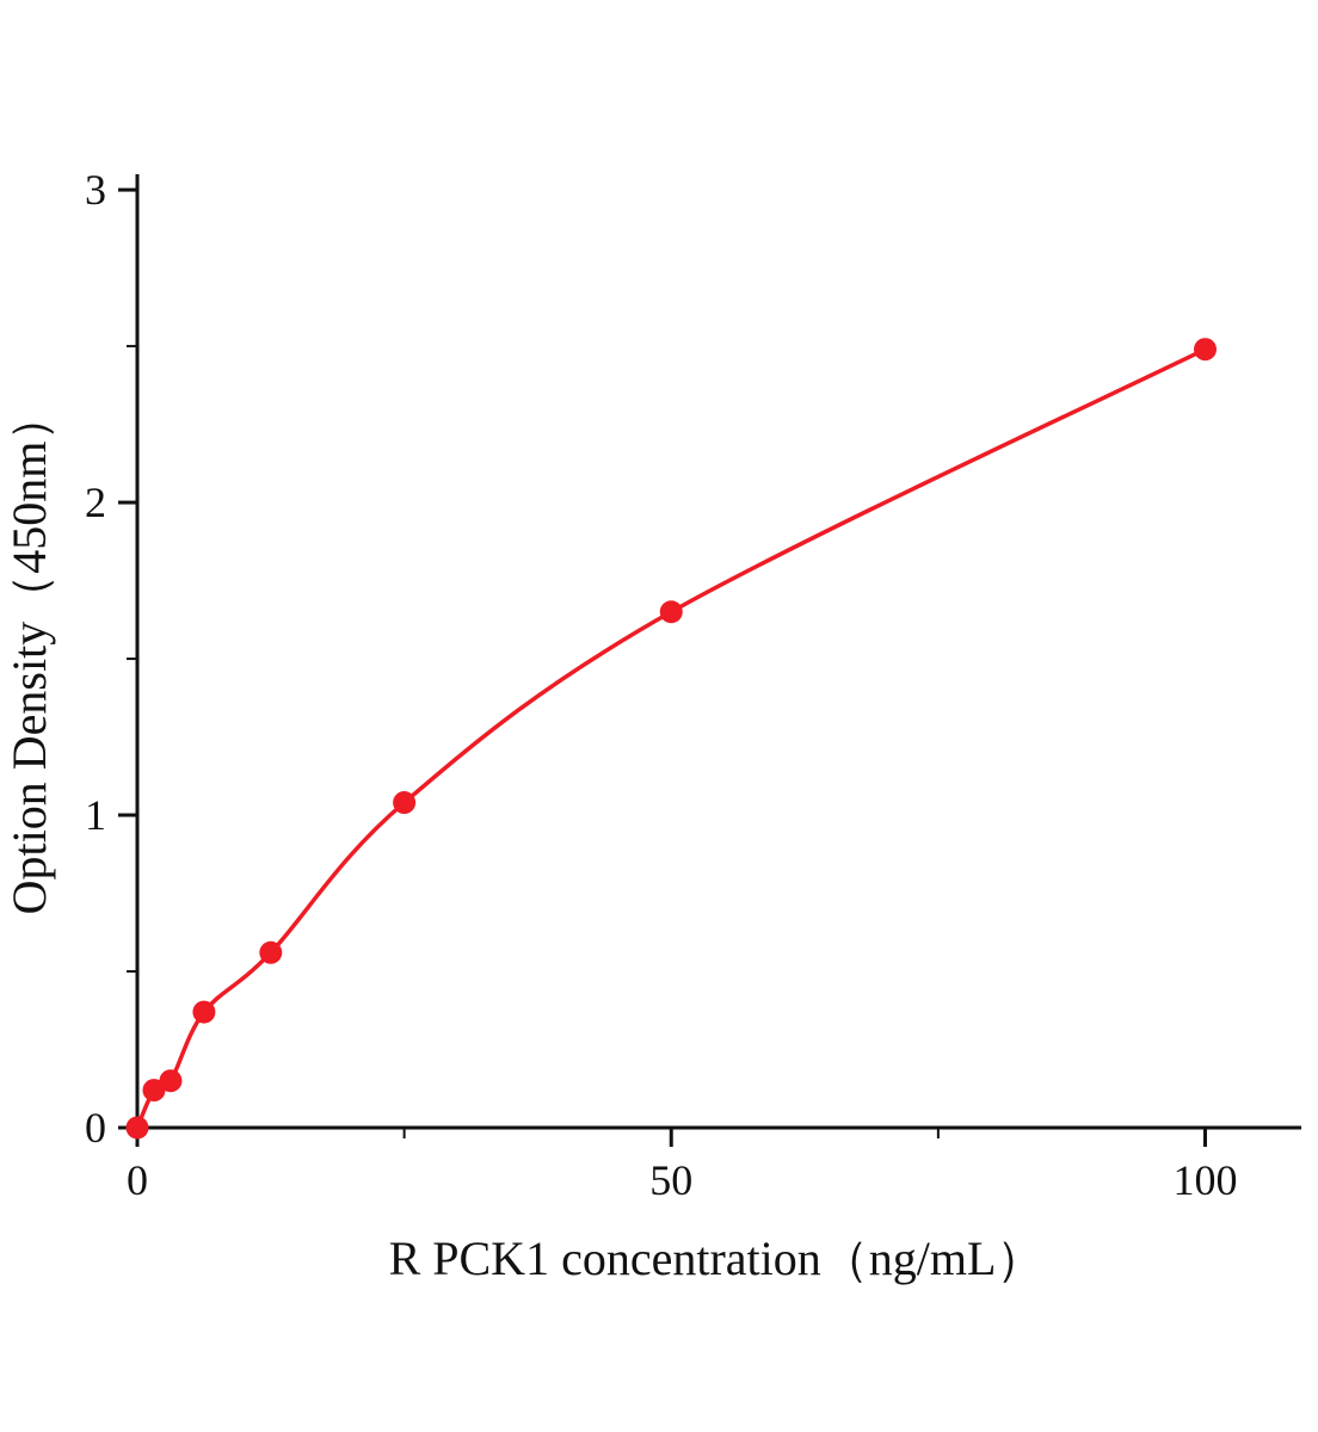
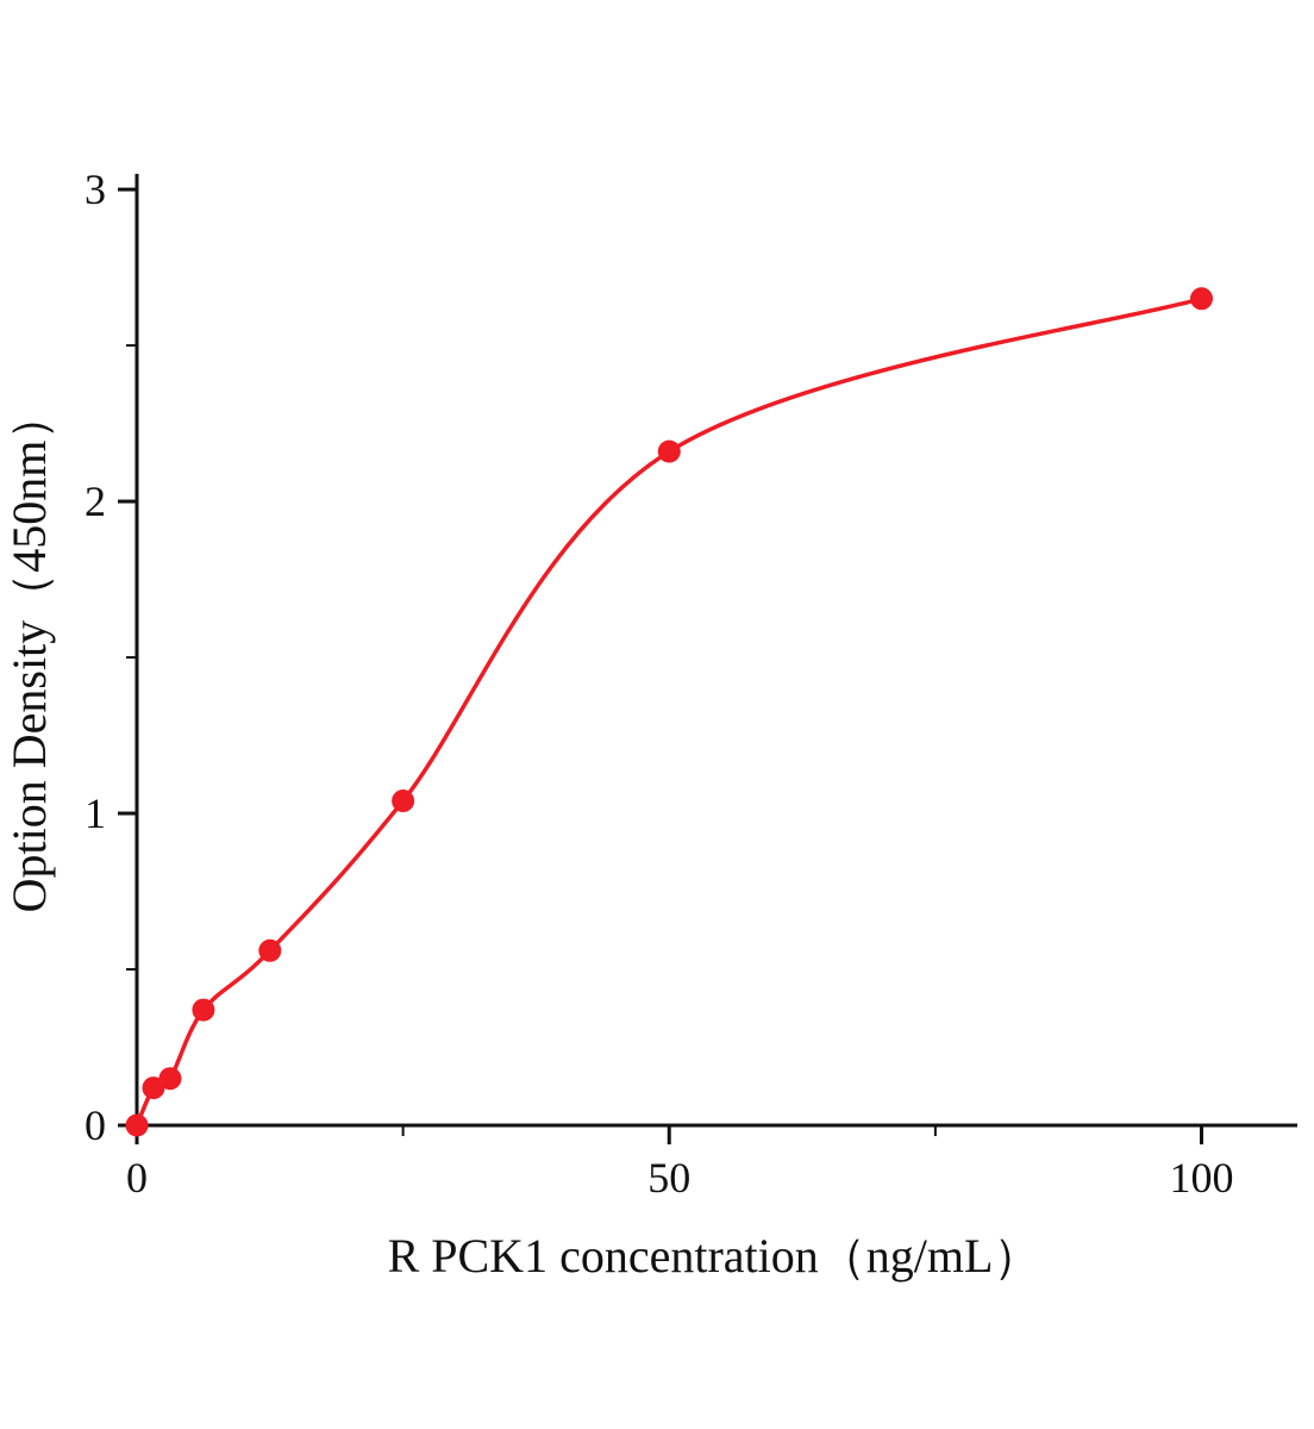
50: 1.65 -> 2.16
100: 2.49 -> 2.65
